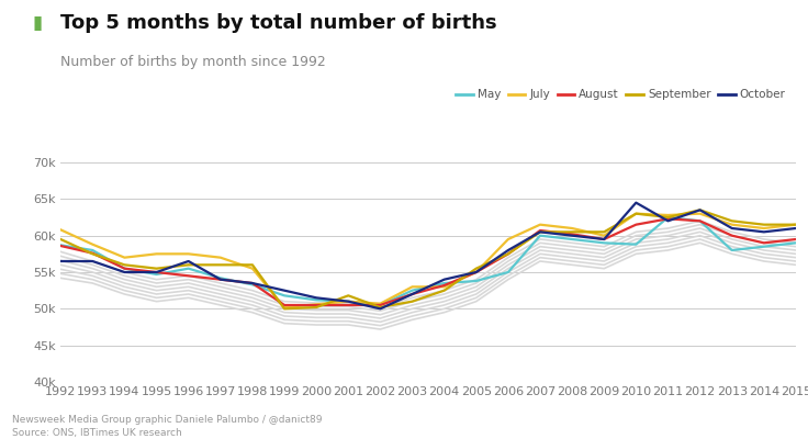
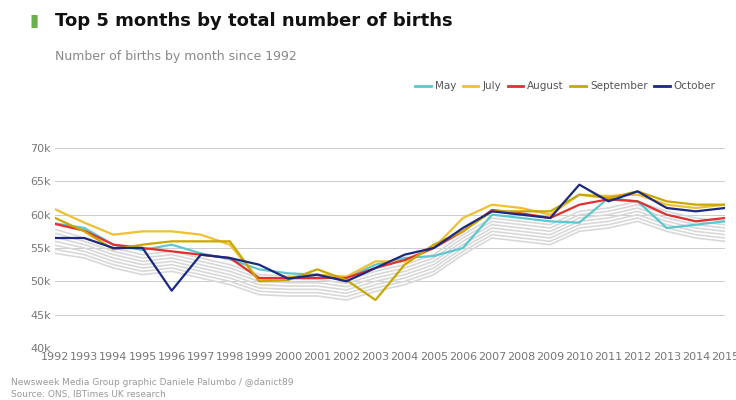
September/1994: 56.0k -> 54.8k
October/1996: 56.5k -> 48.6k
October/2000: 51.5k -> 50.4k
September/2003: 51.0k -> 47.2k
